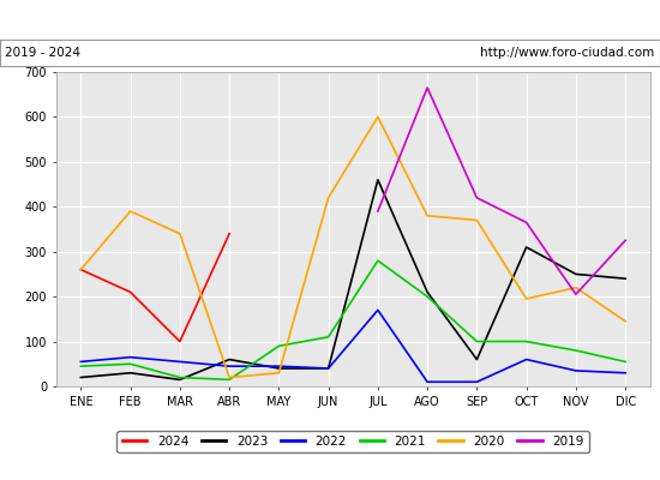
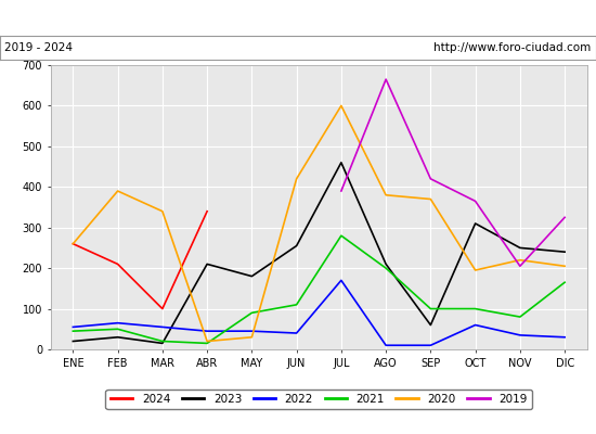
2023/ABR: 60 -> 210
2023/MAY: 40 -> 180
2023/JUN: 40 -> 255
2021/DIC: 55 -> 165
2020/DIC: 145 -> 205
